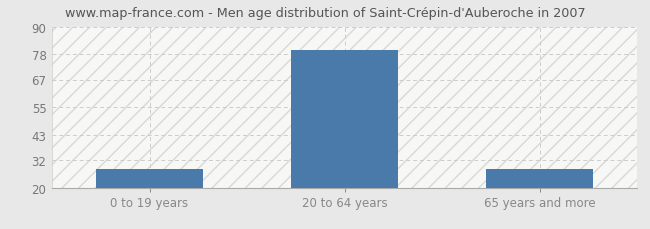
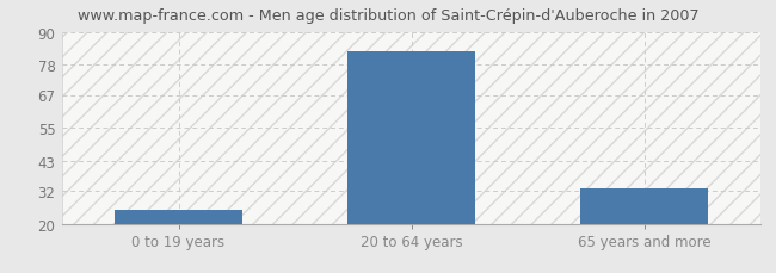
0 to 19 years: 28 -> 25
20 to 64 years: 80 -> 83
65 years and more: 28 -> 33
